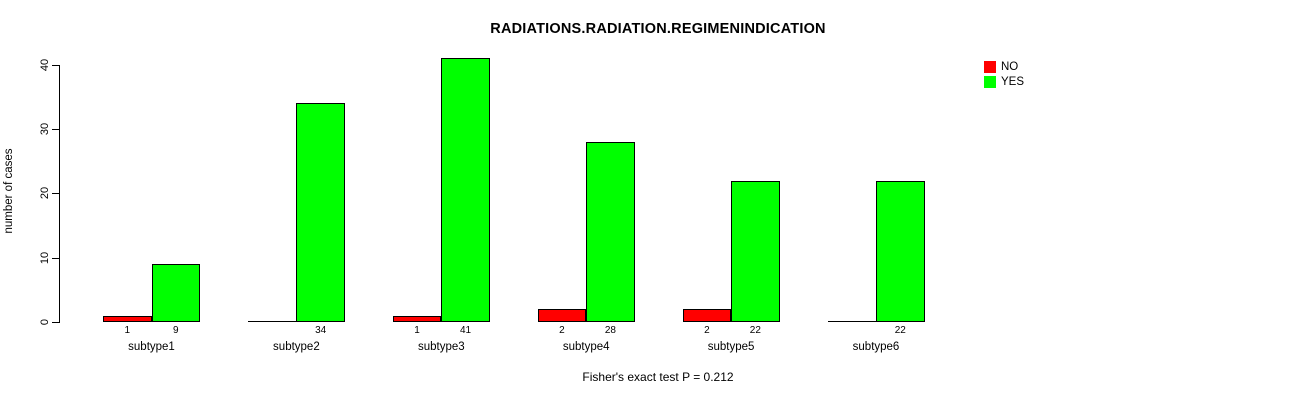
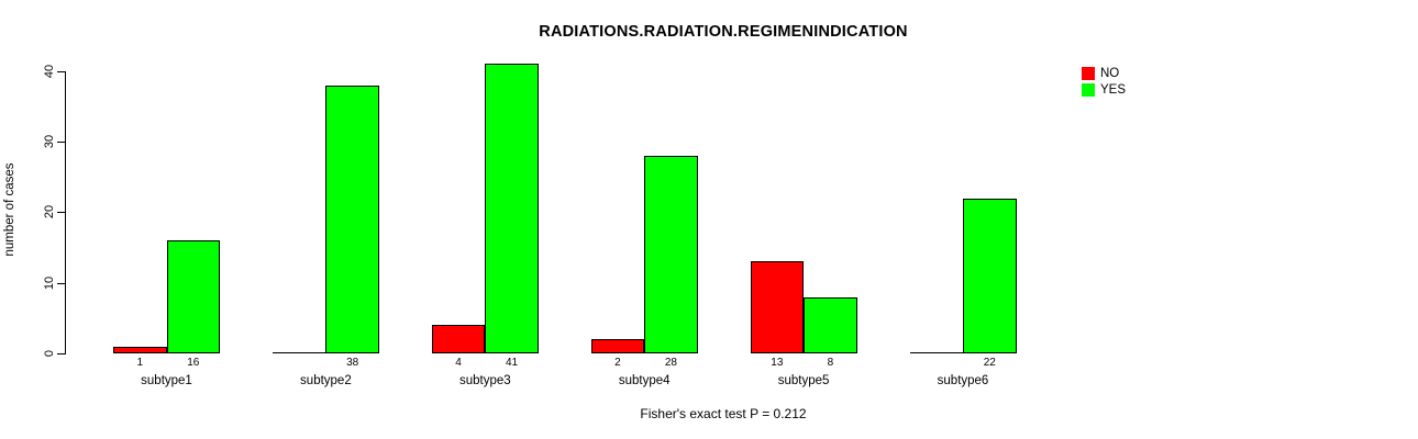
YES/subtype1: 9 -> 16
YES/subtype2: 34 -> 38
NO/subtype3: 1 -> 4
NO/subtype5: 2 -> 13
YES/subtype5: 22 -> 8
